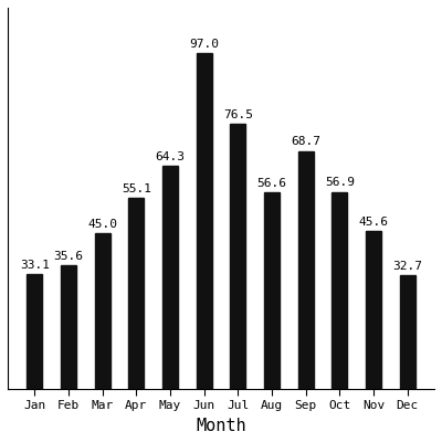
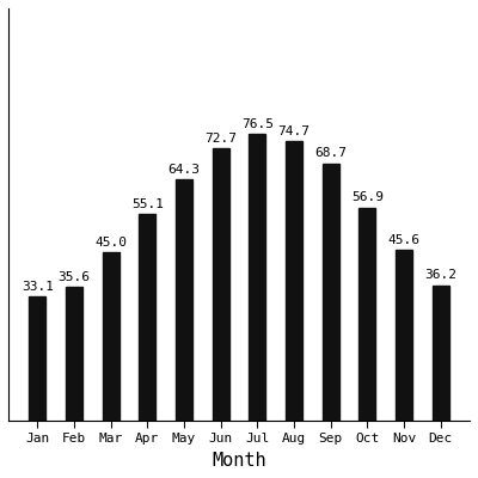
Jun: 97.0 -> 72.7
Aug: 56.6 -> 74.7
Dec: 32.7 -> 36.2
